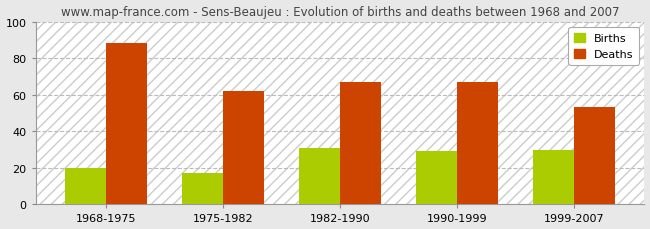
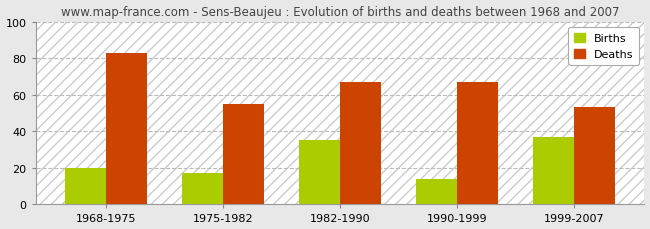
Deaths/1968-1975: 88 -> 83
Deaths/1975-1982: 62 -> 55
Births/1982-1990: 31 -> 35
Births/1990-1999: 29 -> 14
Births/1999-2007: 30 -> 37
